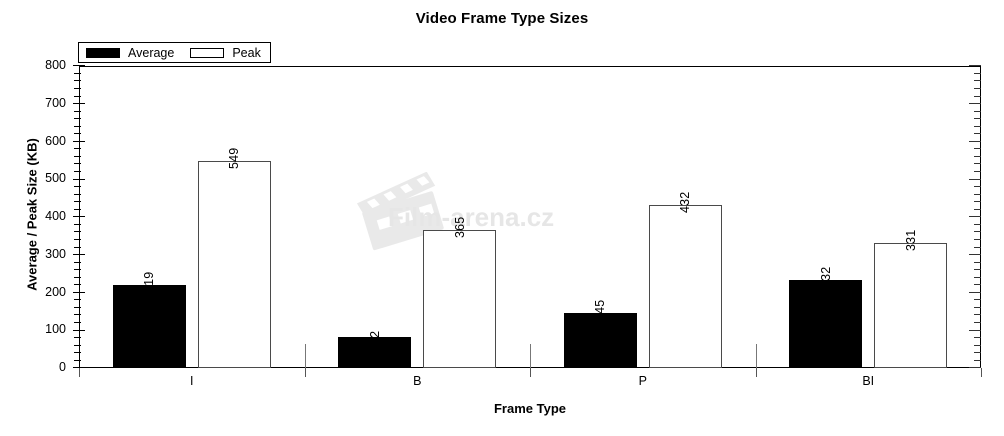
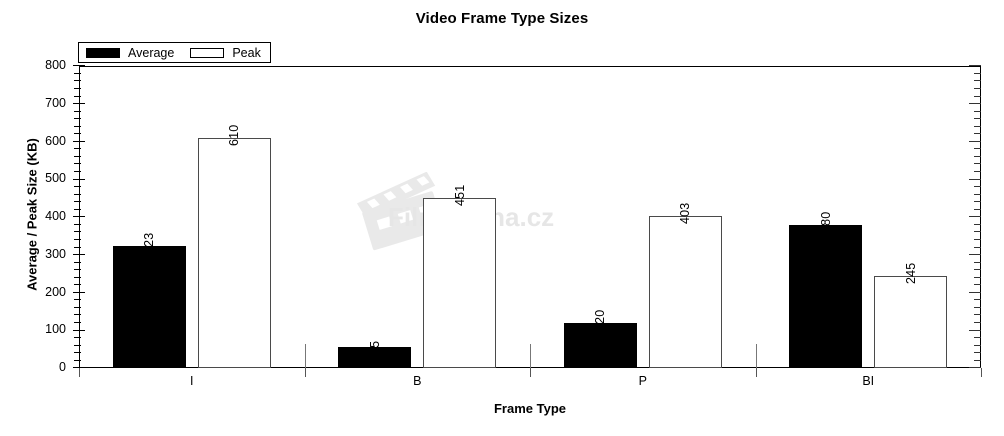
Average/I: 219 -> 323
Peak/I: 549 -> 610
Average/B: 82 -> 55
Peak/B: 365 -> 451
Average/P: 145 -> 120
Peak/P: 432 -> 403
Average/BI: 232 -> 380
Peak/BI: 331 -> 245
